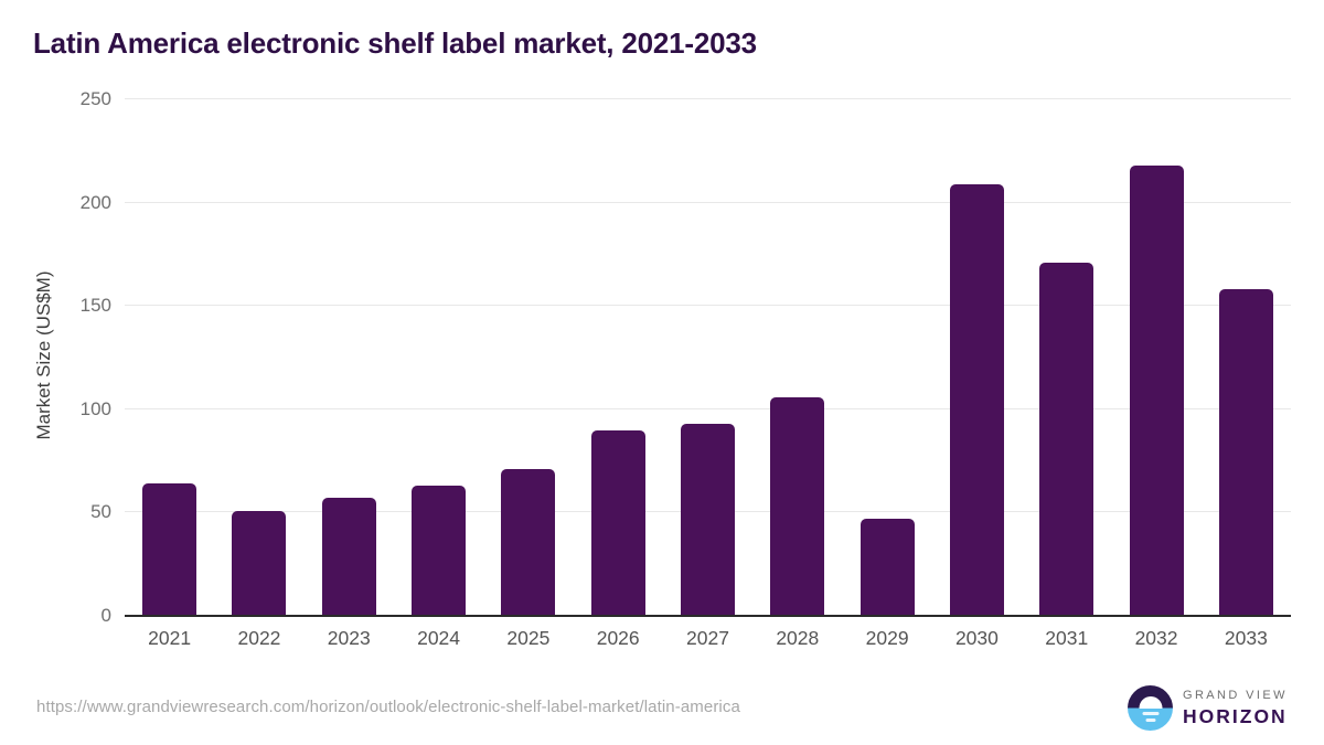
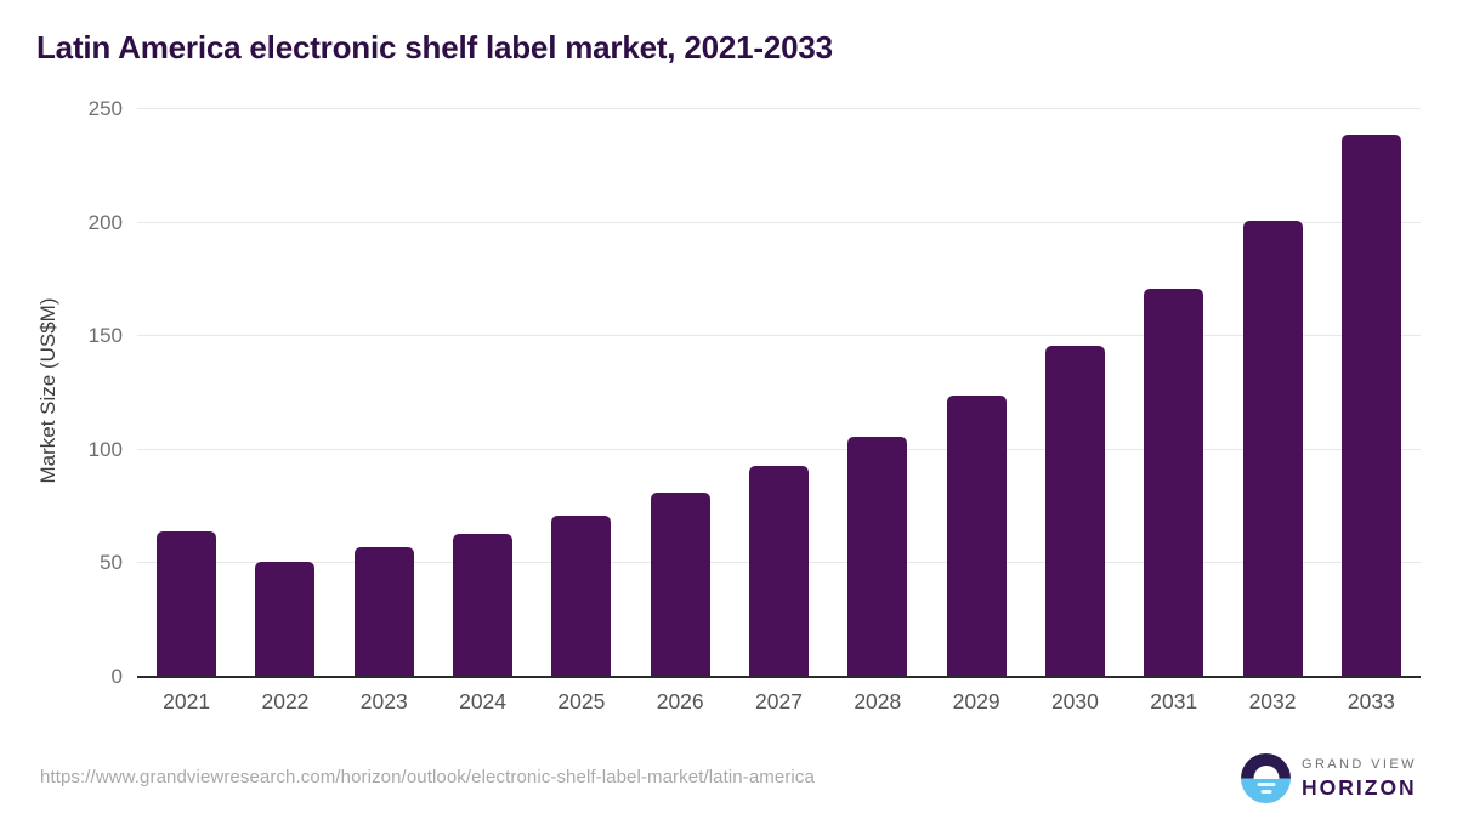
2026: 90 -> 81
2029: 47 -> 124
2030: 209 -> 146
2032: 218 -> 201
2033: 158 -> 239
